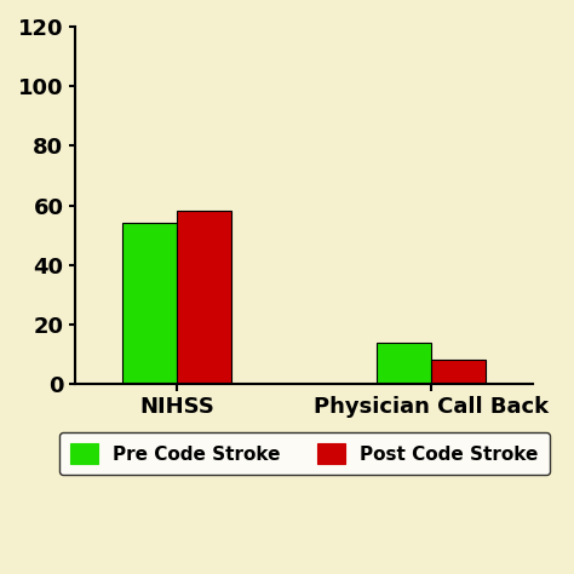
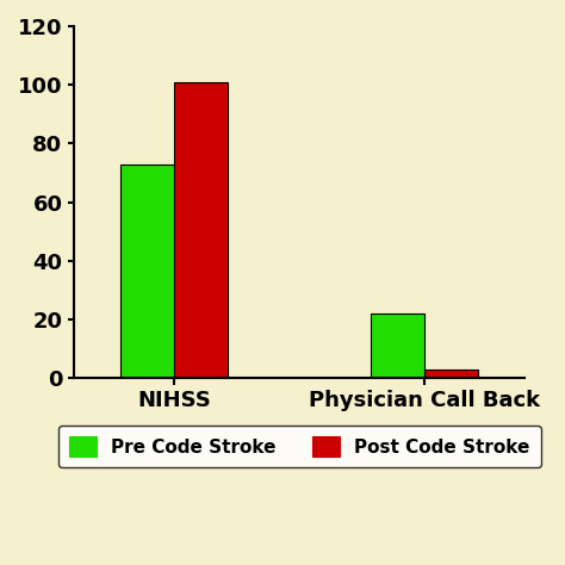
Pre Code Stroke/NIHSS: 54 -> 73
Post Code Stroke/NIHSS: 58 -> 101
Pre Code Stroke/Physician Call Back: 14 -> 22
Post Code Stroke/Physician Call Back: 8 -> 3
